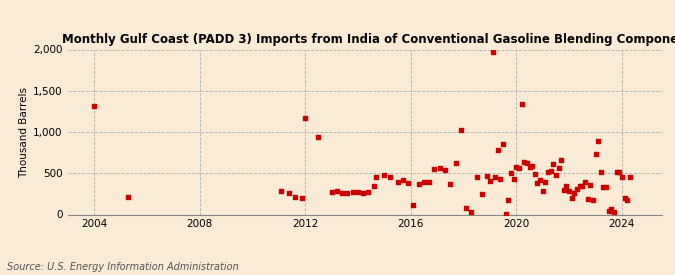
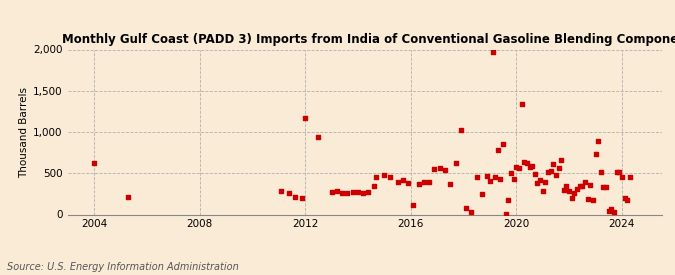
2004: 1,320 -> 620
